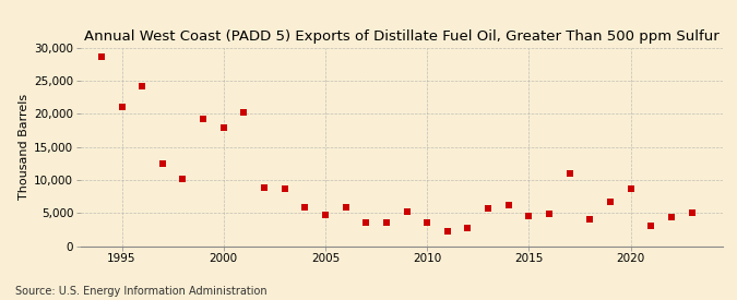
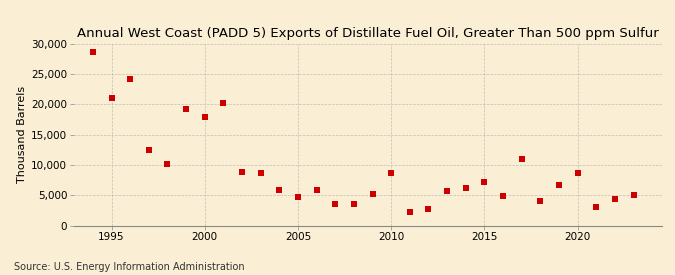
2010: 3,500 -> 8,600
2015: 4,600 -> 7,200
